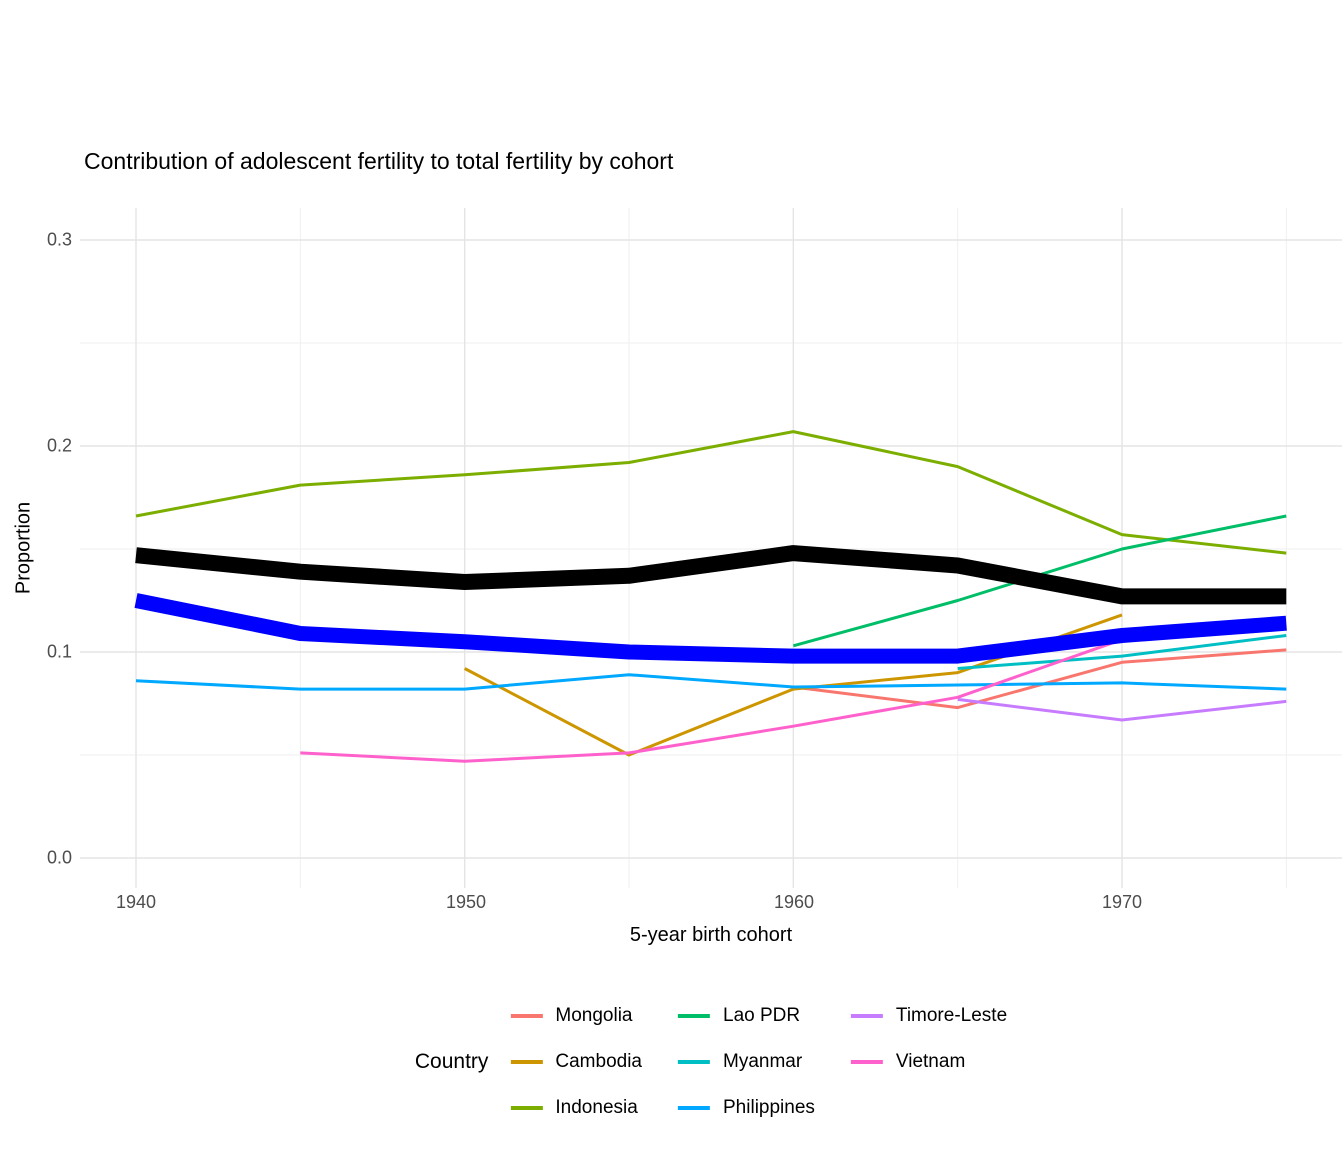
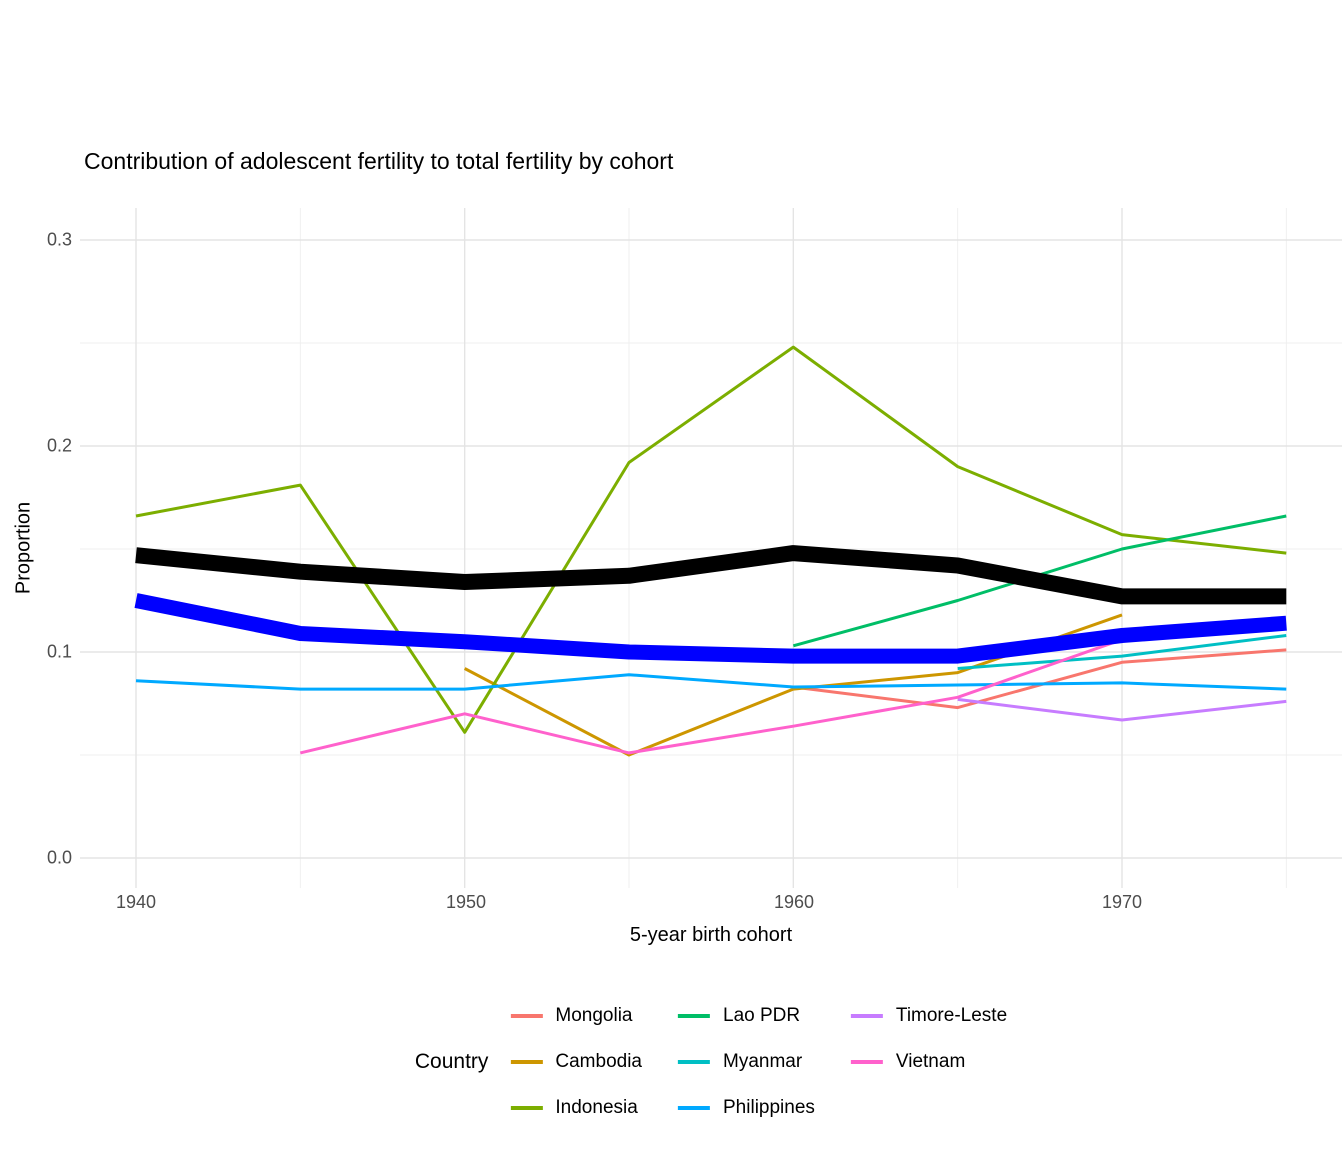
Indonesia/1950: 0.186 -> 0.061
Vietnam/1950: 0.047 -> 0.070
Indonesia/1960: 0.207 -> 0.248
